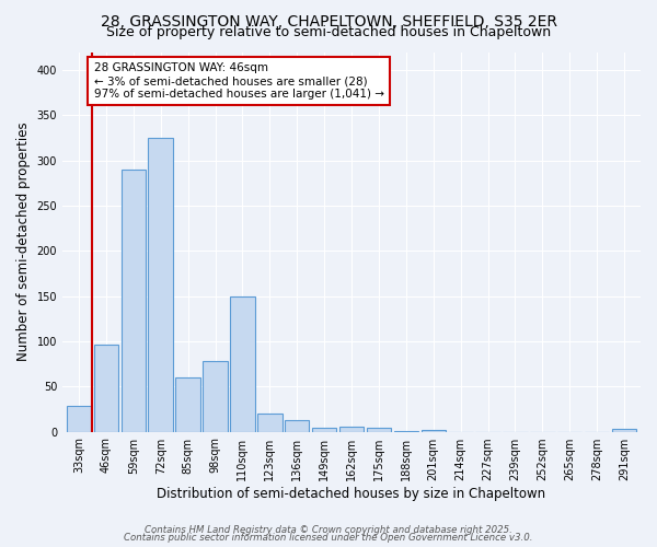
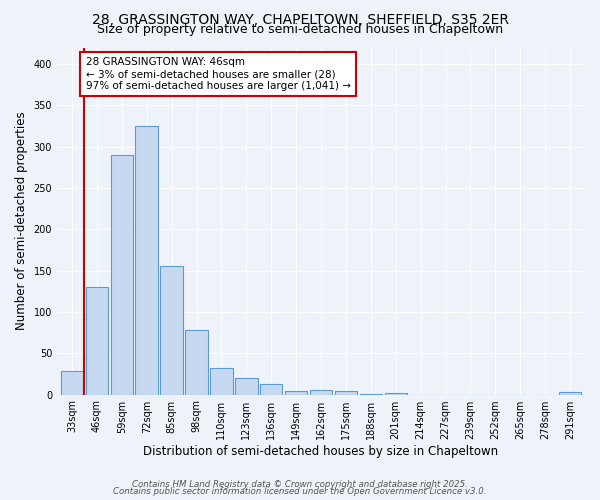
46sqm: 96 -> 130
85sqm: 60 -> 155
110sqm: 150 -> 32
